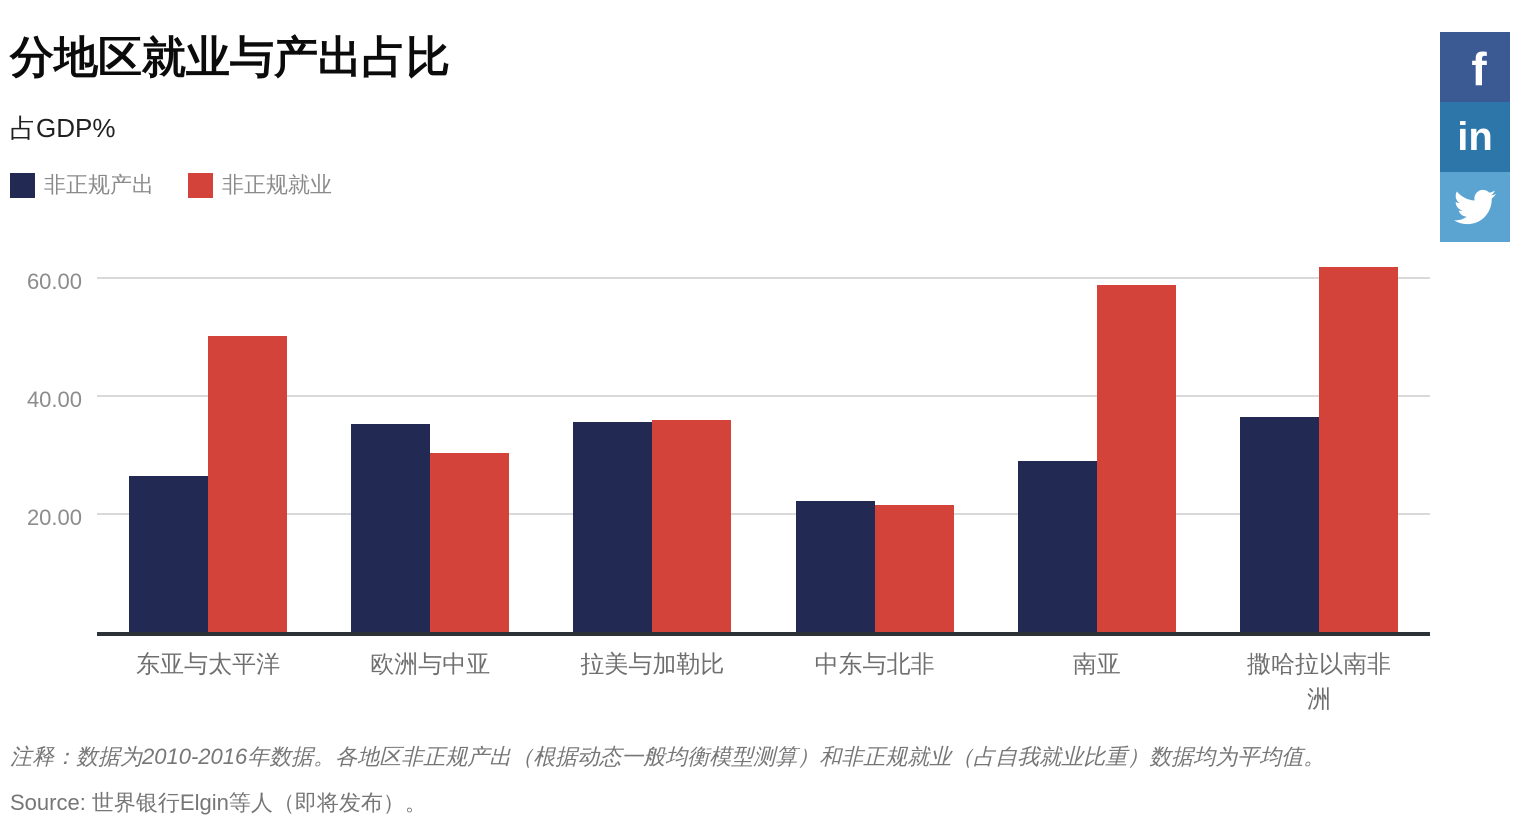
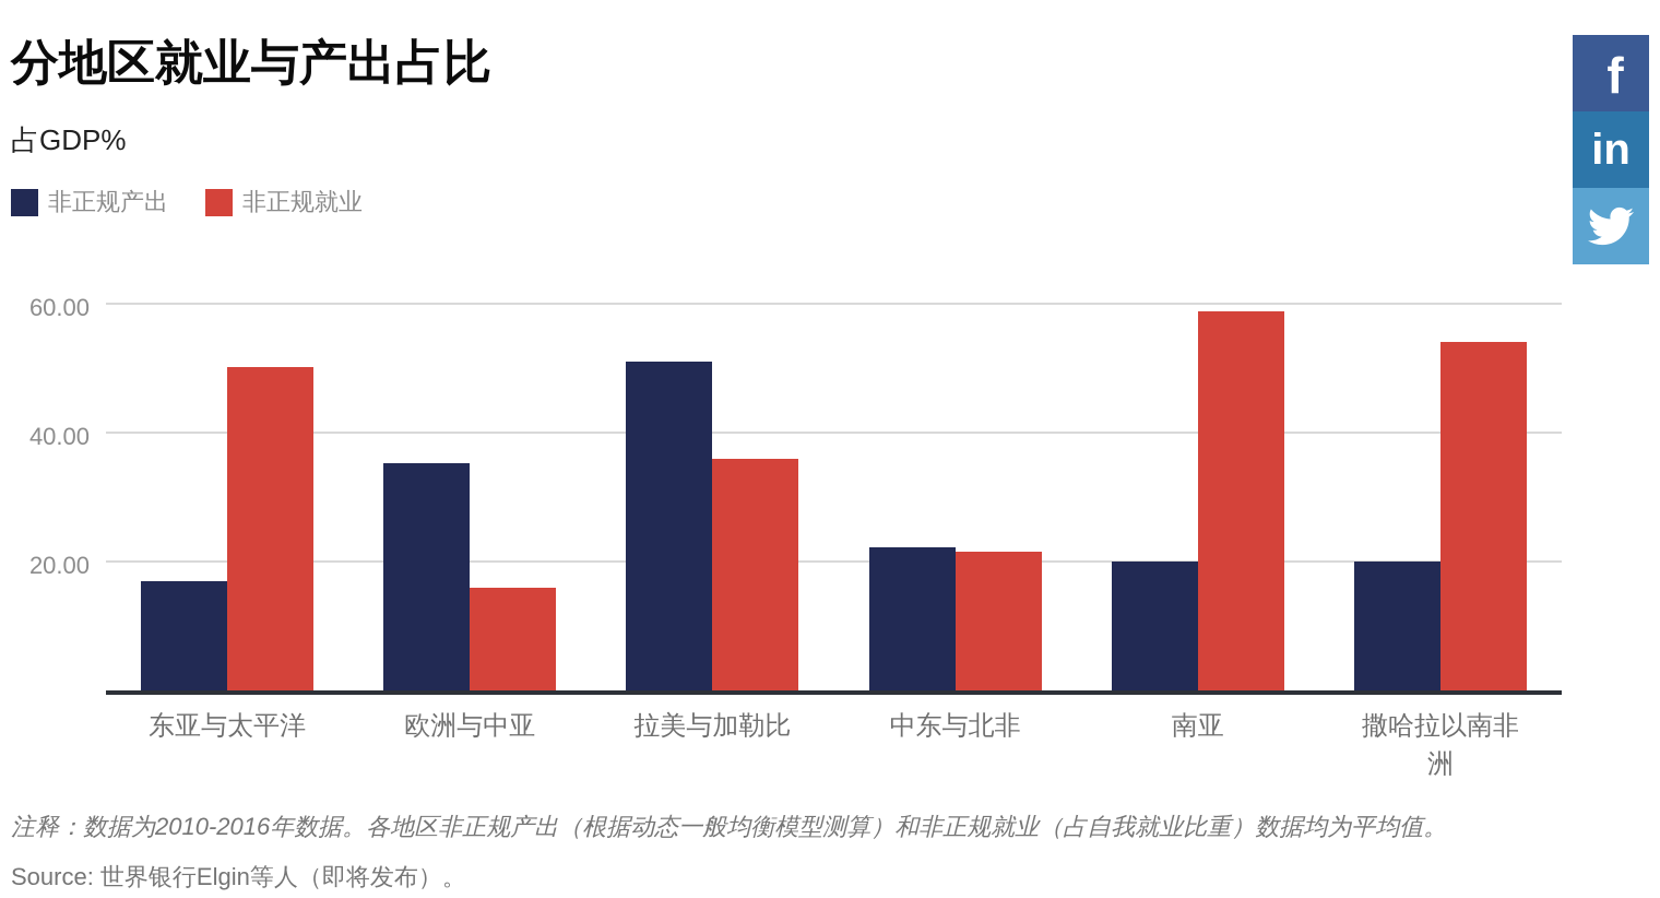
非正规产出/东亚与太平洋: 26 -> 17
非正规就业/欧洲与中亚: 30 -> 16
非正规产出/拉美与加勒比: 36 -> 51
非正规产出/南亚: 29 -> 20
非正规产出/撒哈拉以南非洲: 36 -> 20
非正规就业/撒哈拉以南非洲: 62 -> 54
